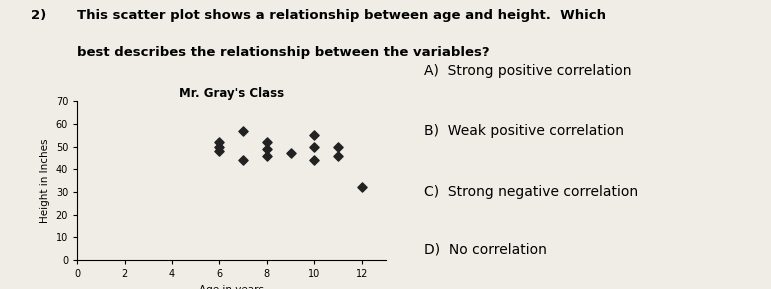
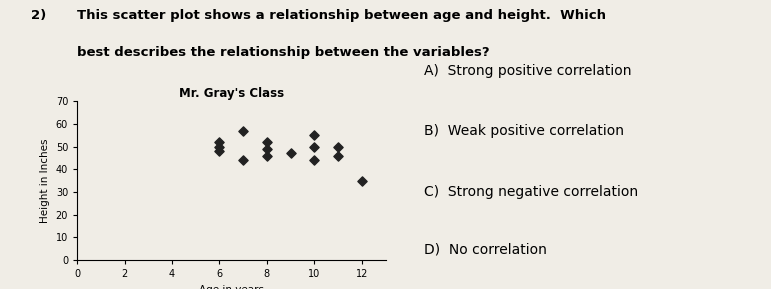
12: 32 -> 35
